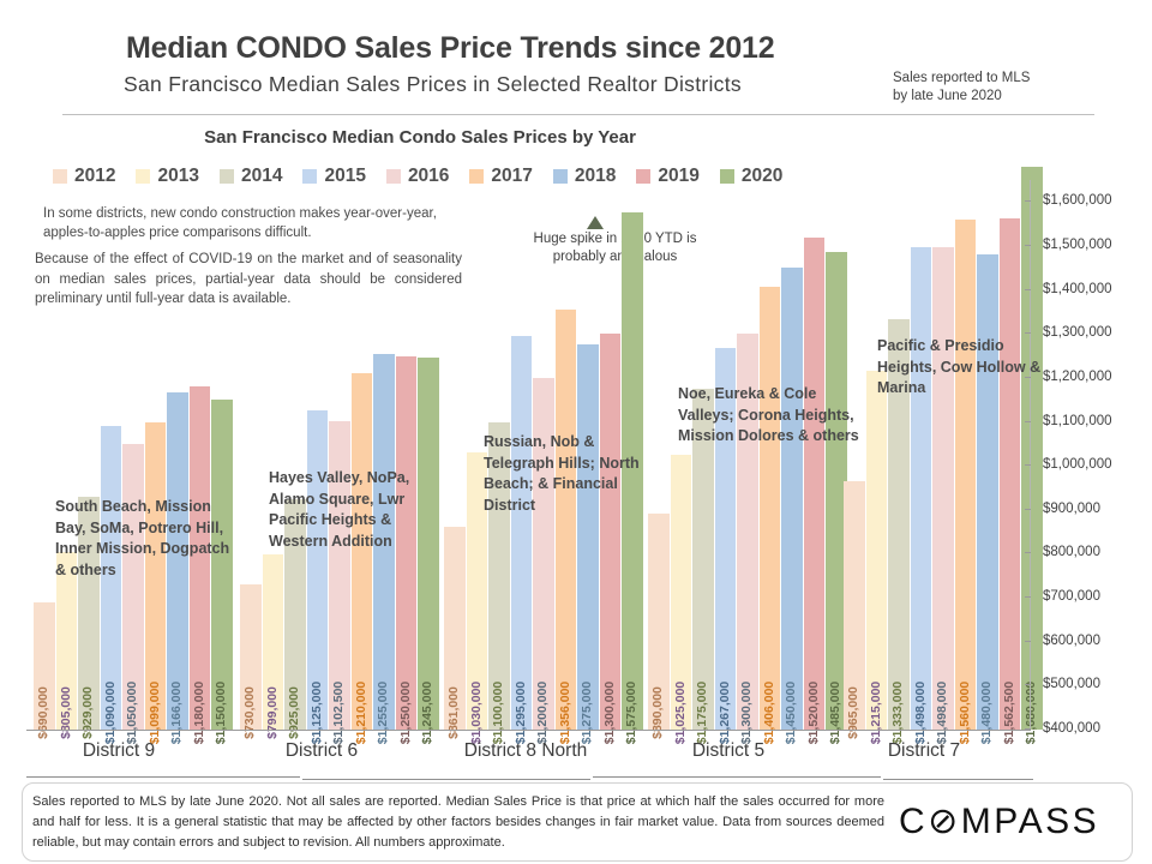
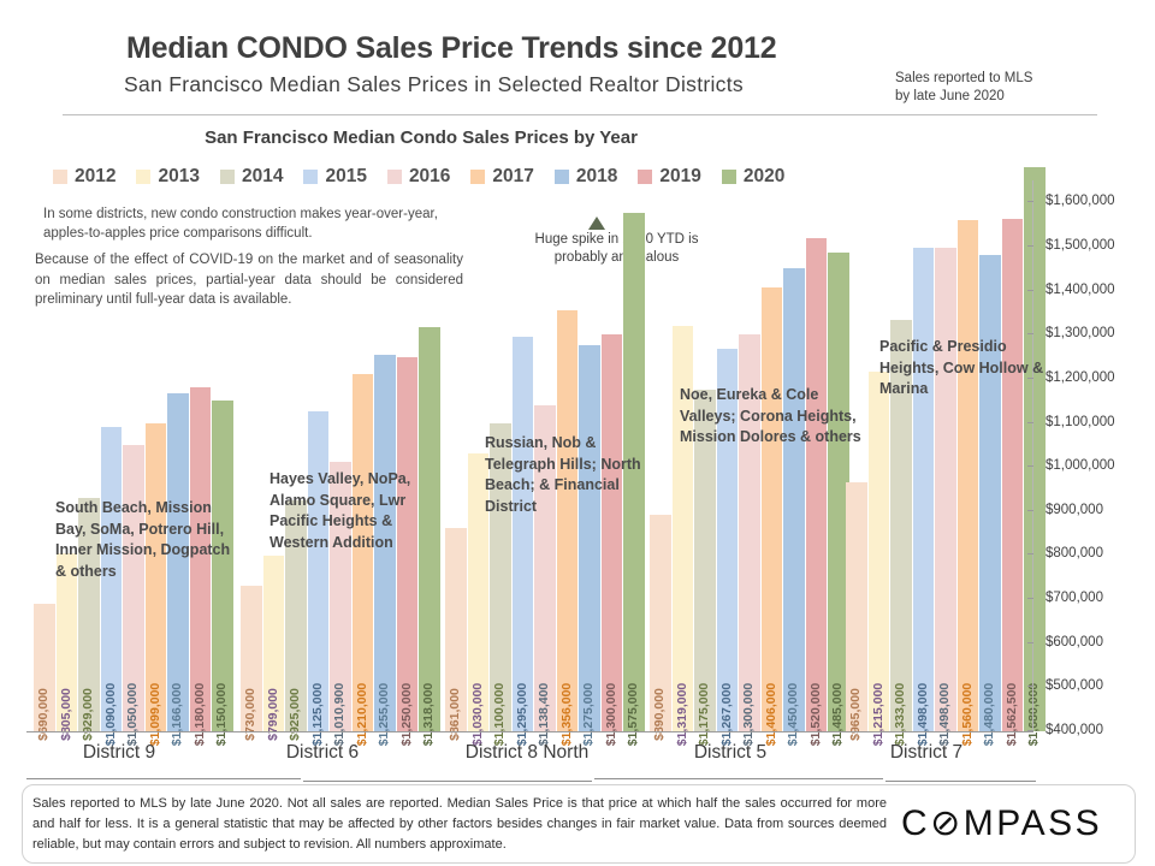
2016/District 6: $1,102,500 -> $1,010,900
2020/District 6: $1,245,000 -> $1,318,000
2016/District 8 North: $1,200,000 -> $1,138,400
2013/District 5: $1,025,000 -> $1,319,000
